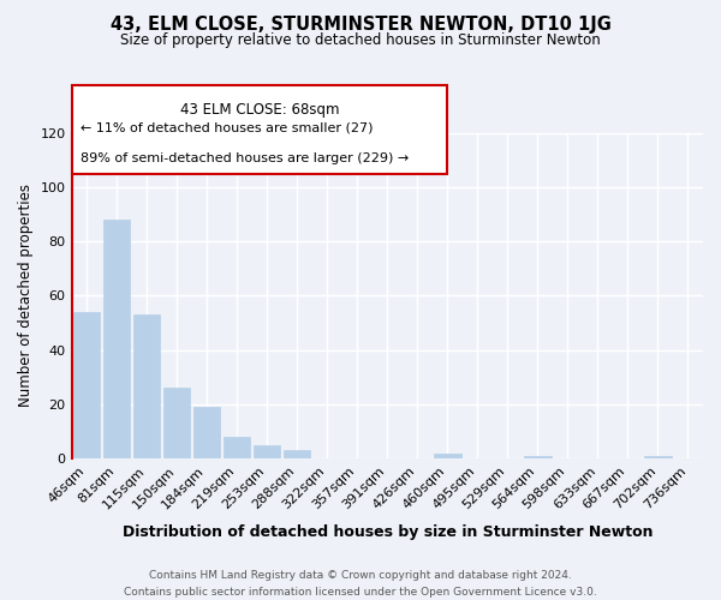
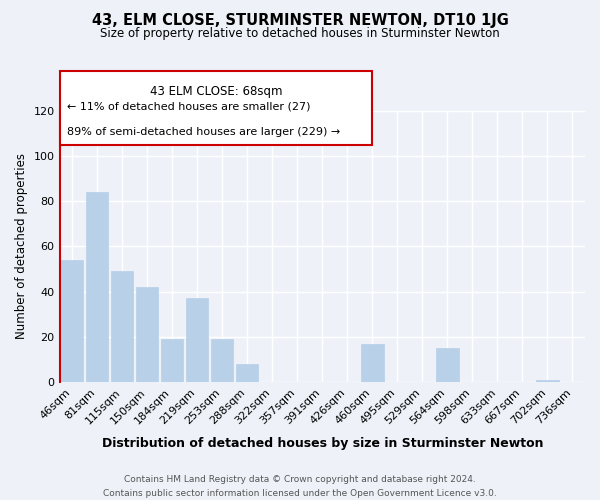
81sqm: 88 -> 84
115sqm: 53 -> 49
150sqm: 26 -> 42
219sqm: 8 -> 37
253sqm: 5 -> 19
288sqm: 3 -> 8
460sqm: 2 -> 17
564sqm: 1 -> 15
